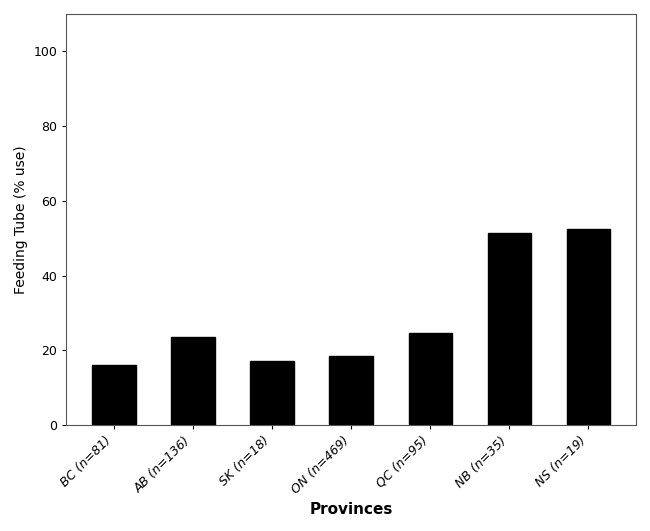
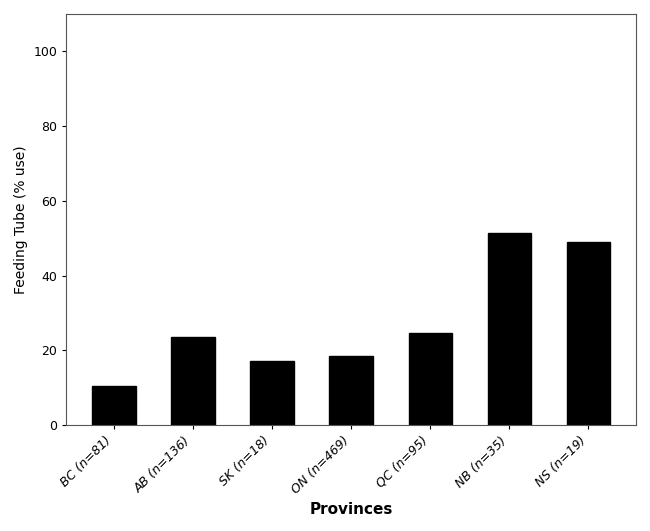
BC (n=81): 16.0 -> 10.5
NS (n=19): 52.5 -> 49.0
